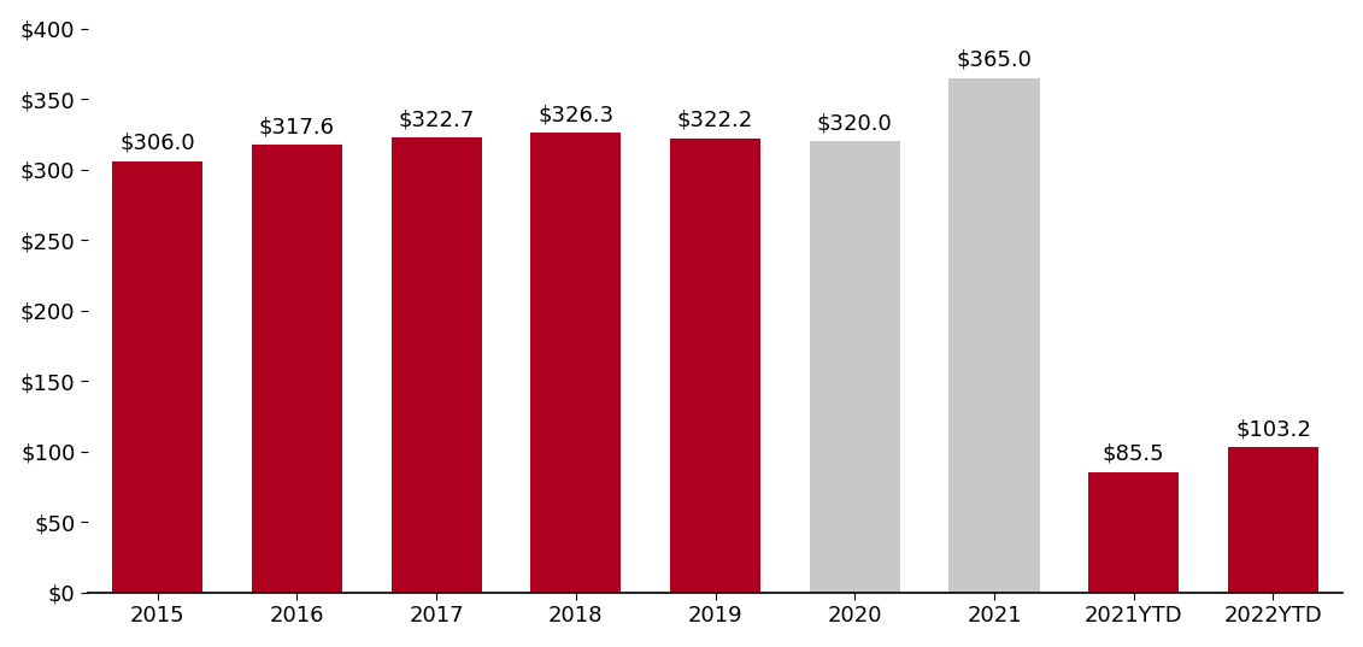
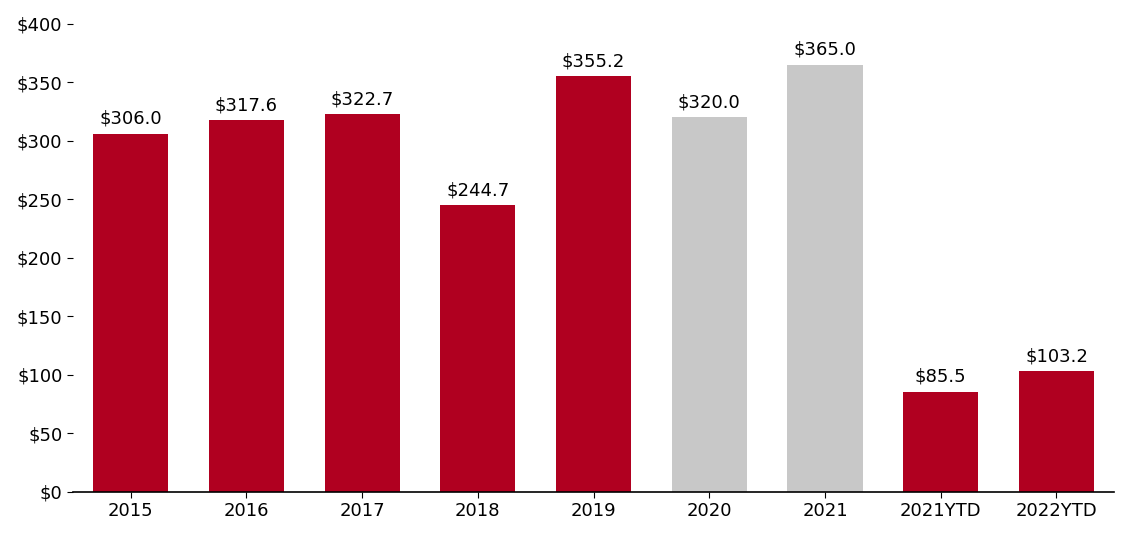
2018: $326.3 -> $244.7
2019: $322.2 -> $355.2
